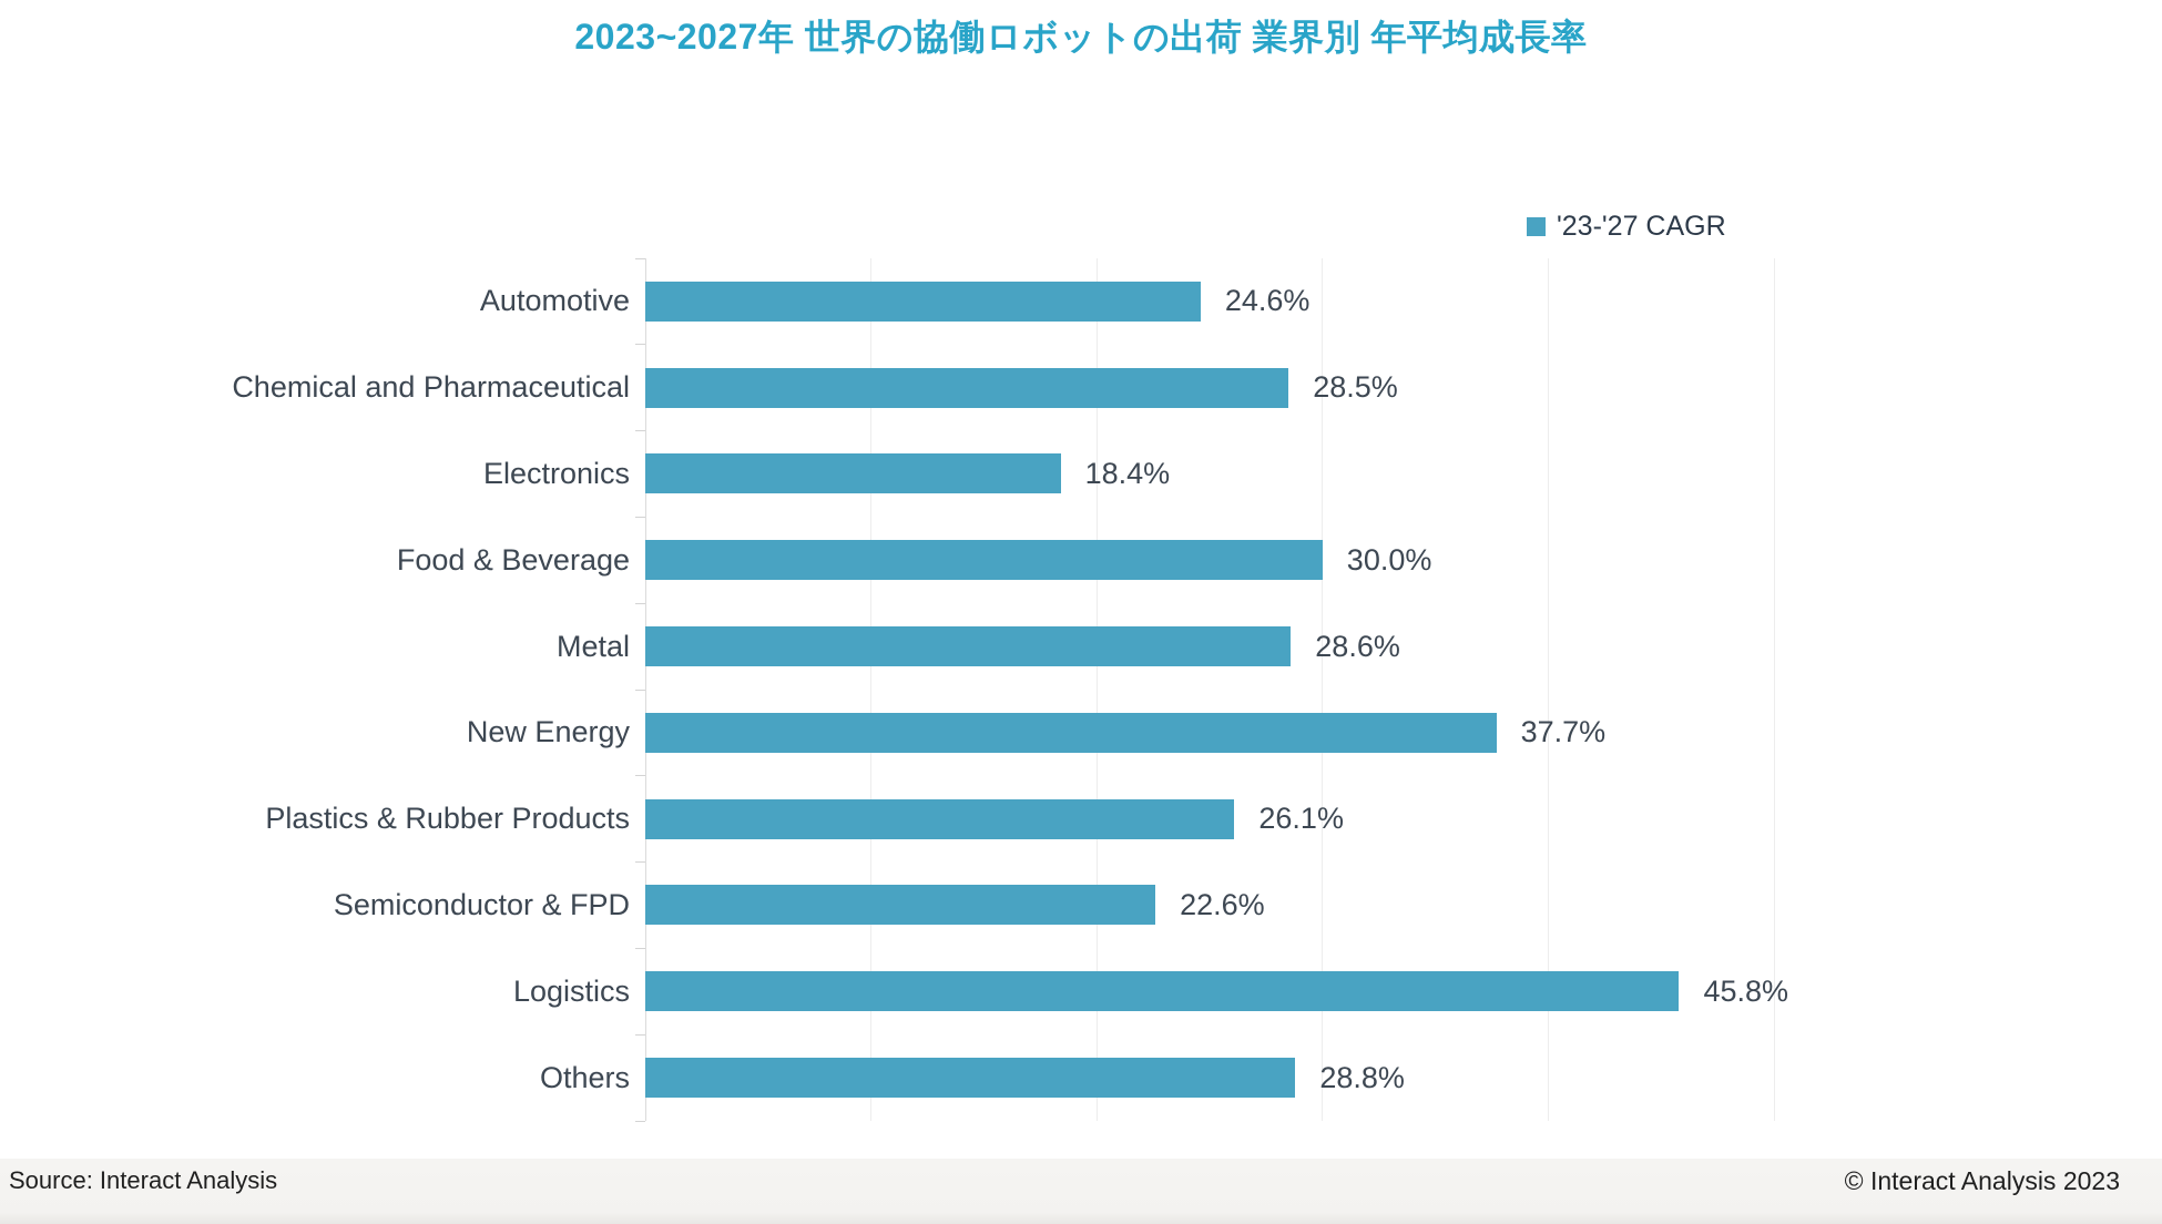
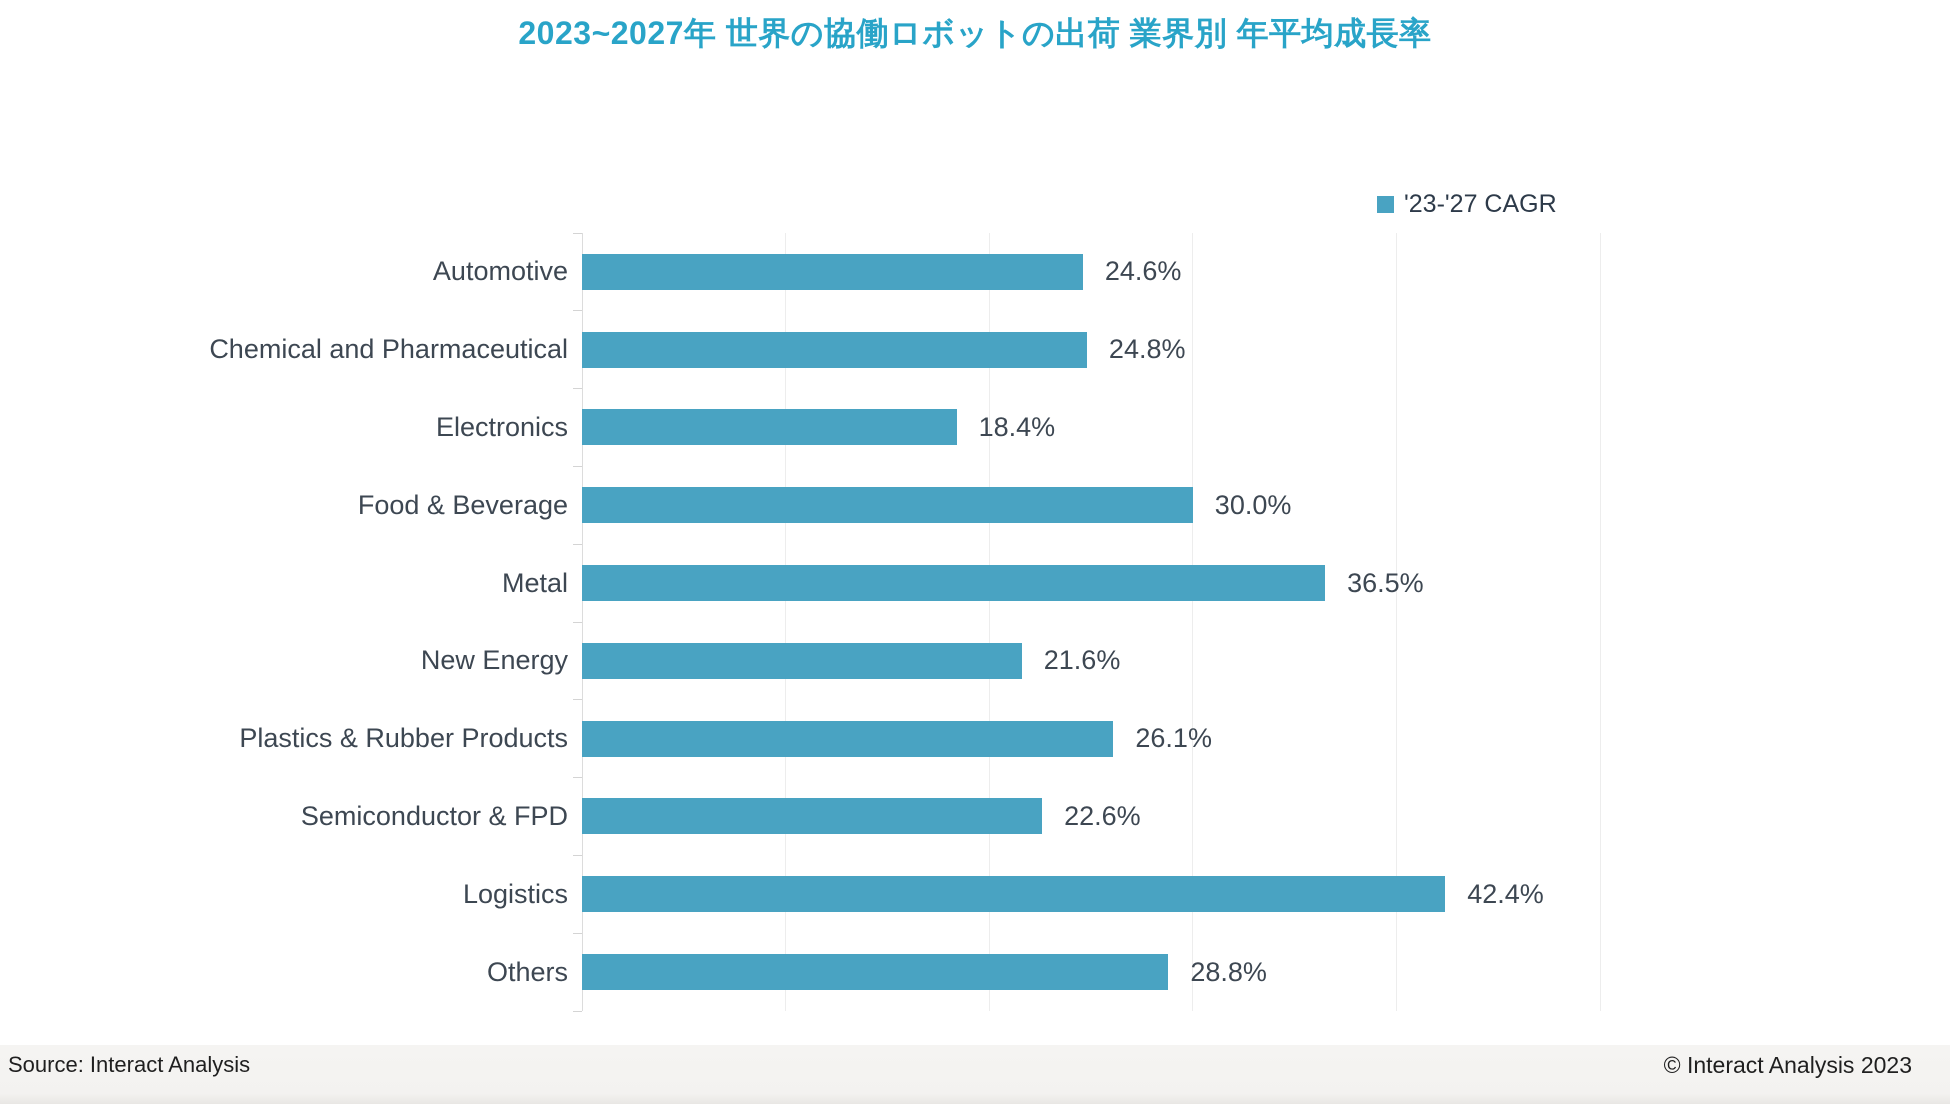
Chemical and Pharmaceutical: 28.5% -> 24.8%
Metal: 28.6% -> 36.5%
New Energy: 37.7% -> 21.6%
Logistics: 45.8% -> 42.4%
